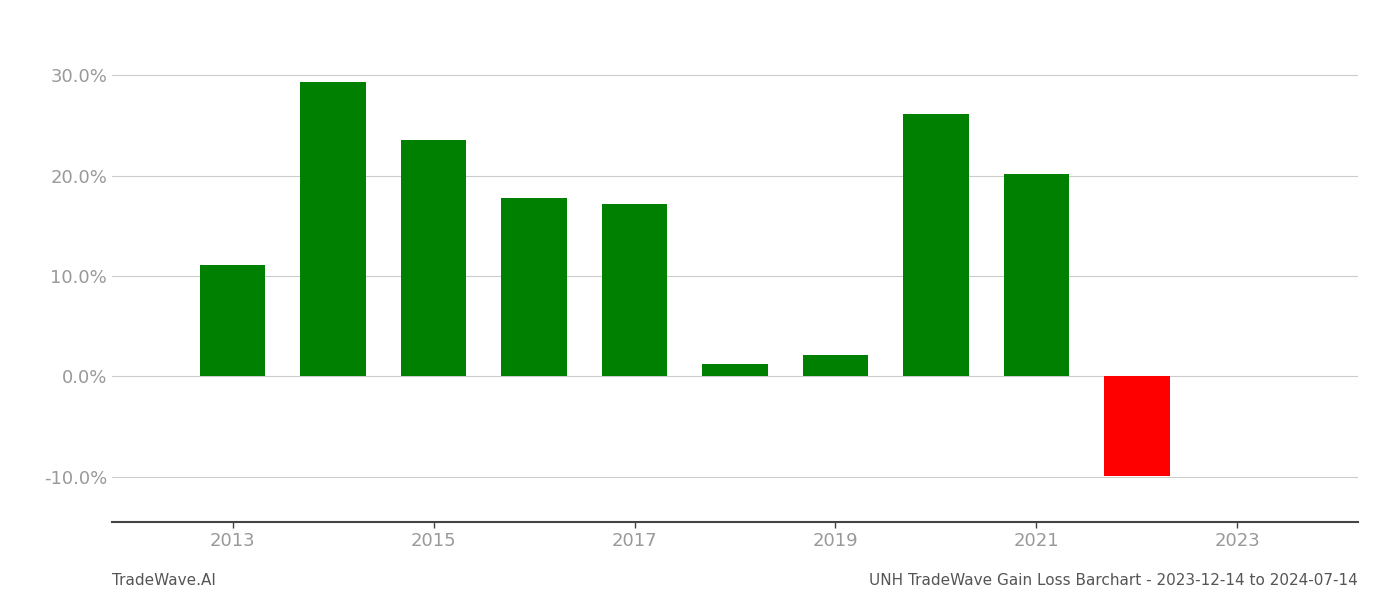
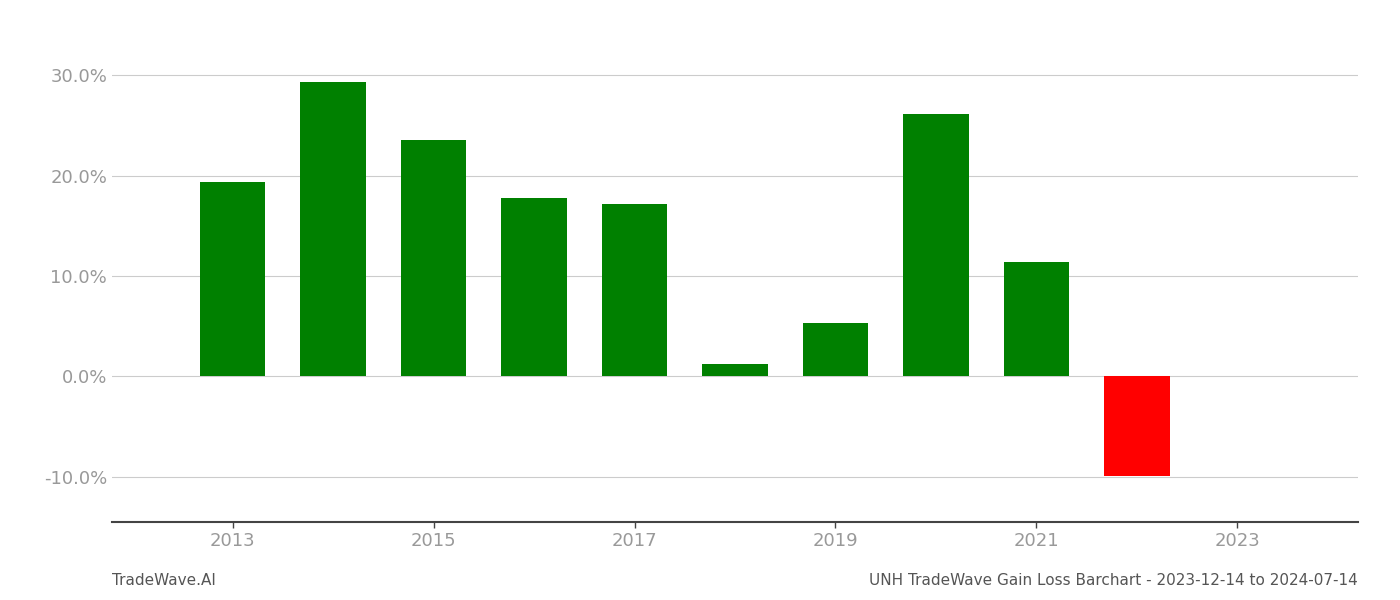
2013: 11.1% -> 19.4%
2019: 2.1% -> 5.3%
2021: 20.2% -> 11.4%
